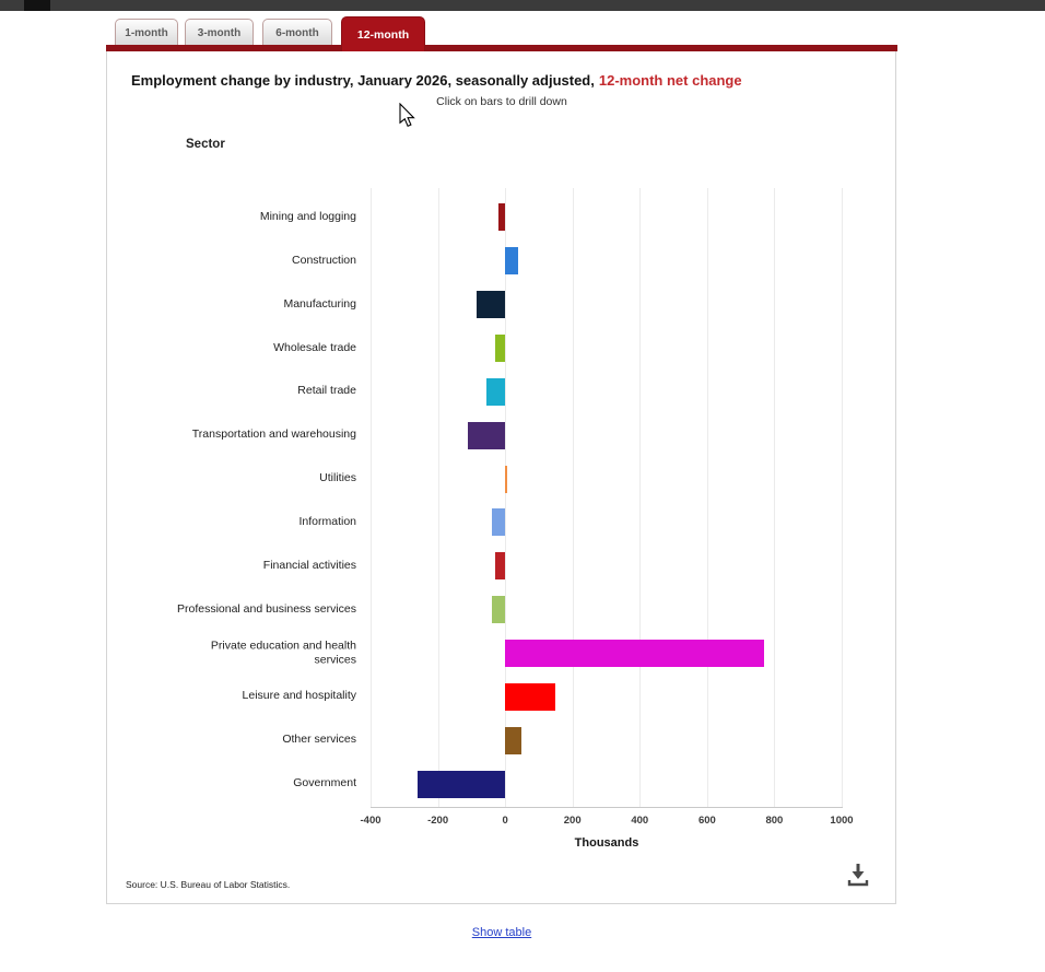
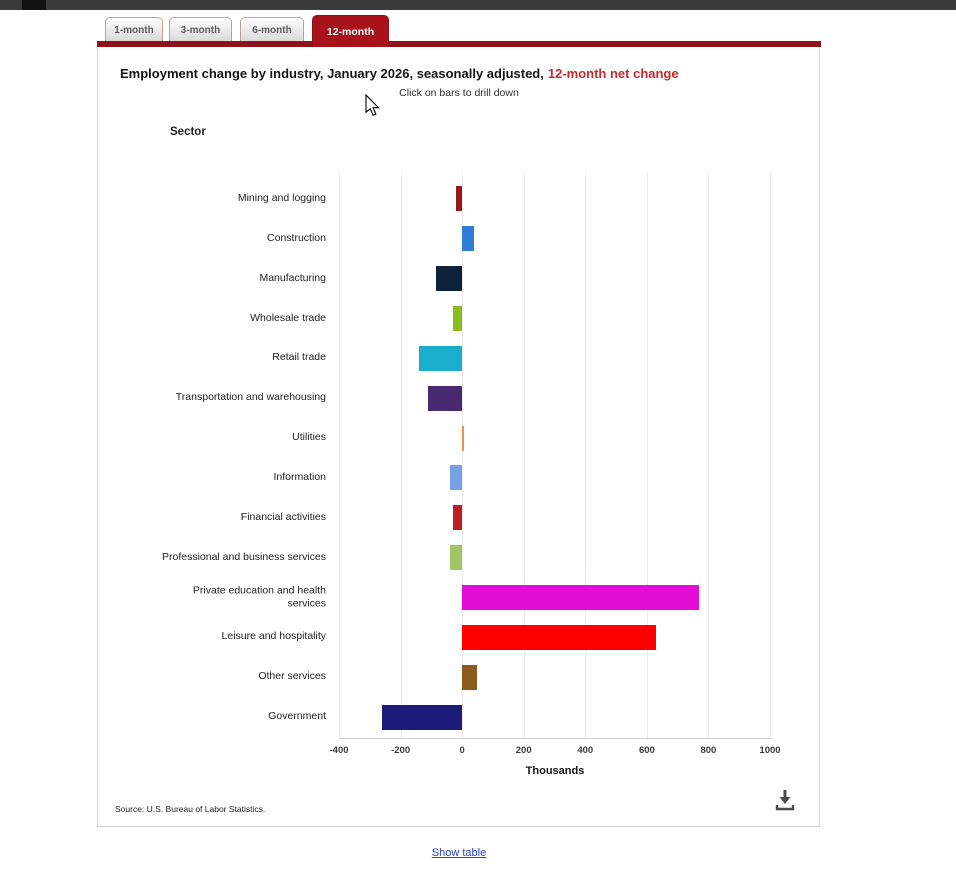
Retail trade: -60 -> -140
Leisure and hospitality: 150 -> 630
